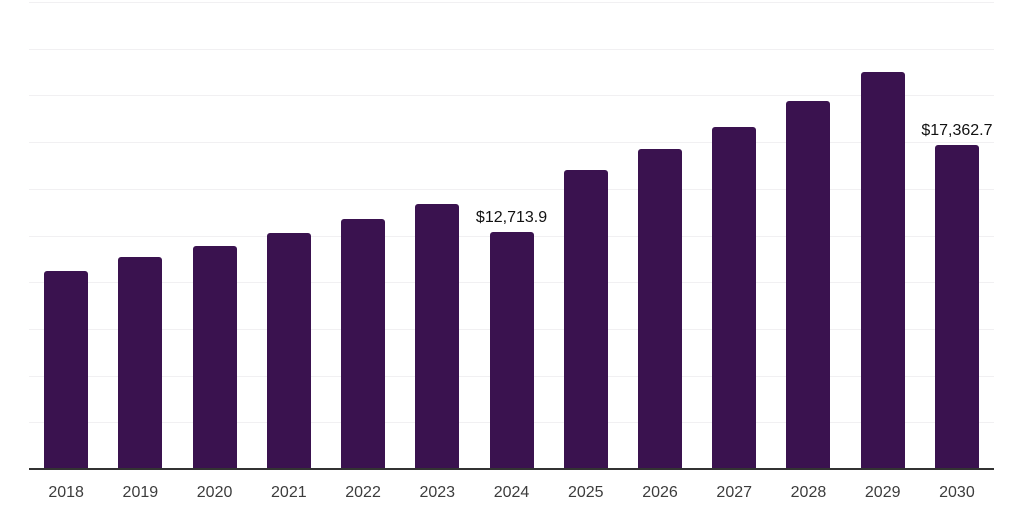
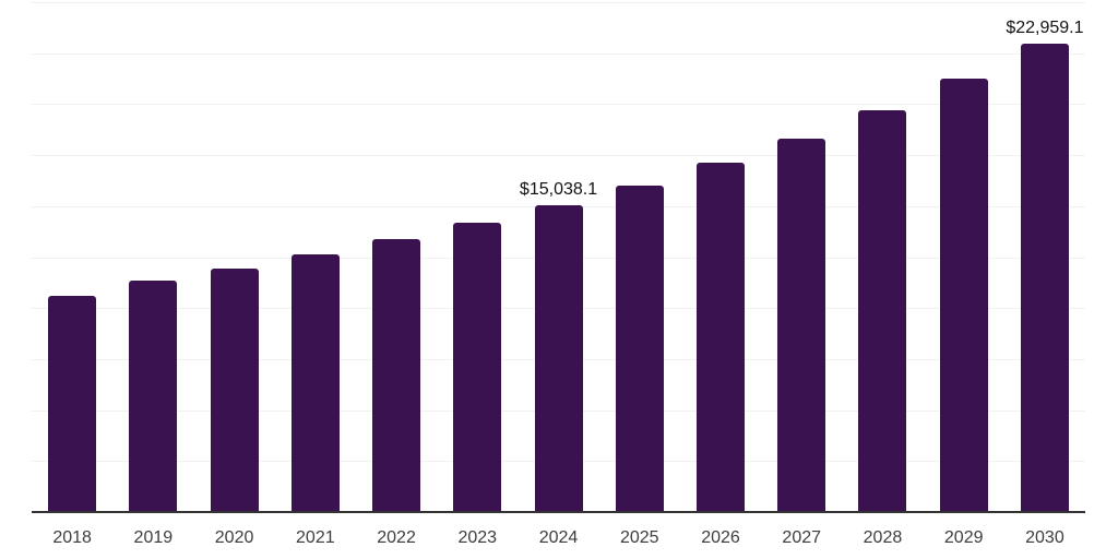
2024: $12,713.9 -> $15,038.1
2030: $17,362.7 -> $22,959.1
